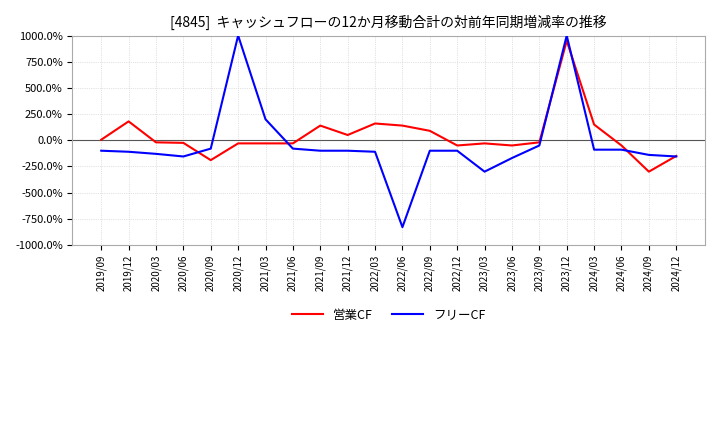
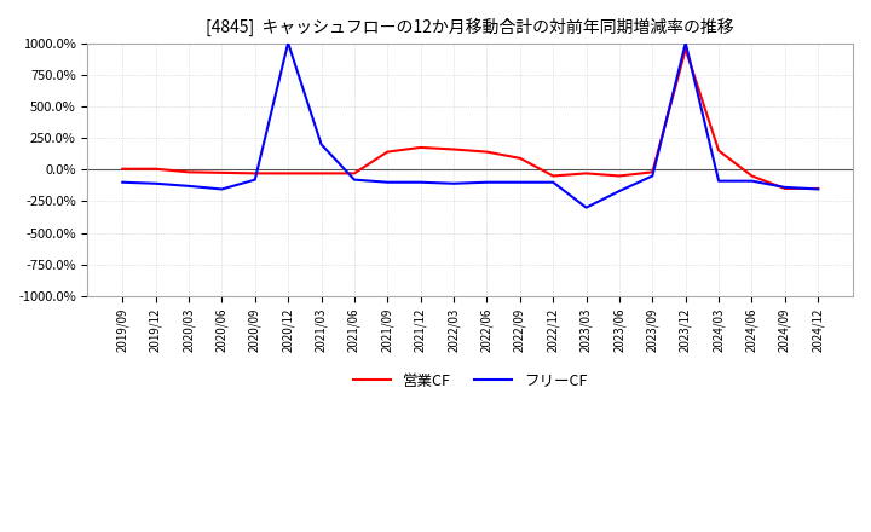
営業CF/2019/12: 180% -> 0%
営業CF/2020/09: -190% -> -30%
営業CF/2021/12: 50% -> 180%
フリーCF/2022/06: -830% -> -100%
営業CF/2024/09: -300% -> -150%
